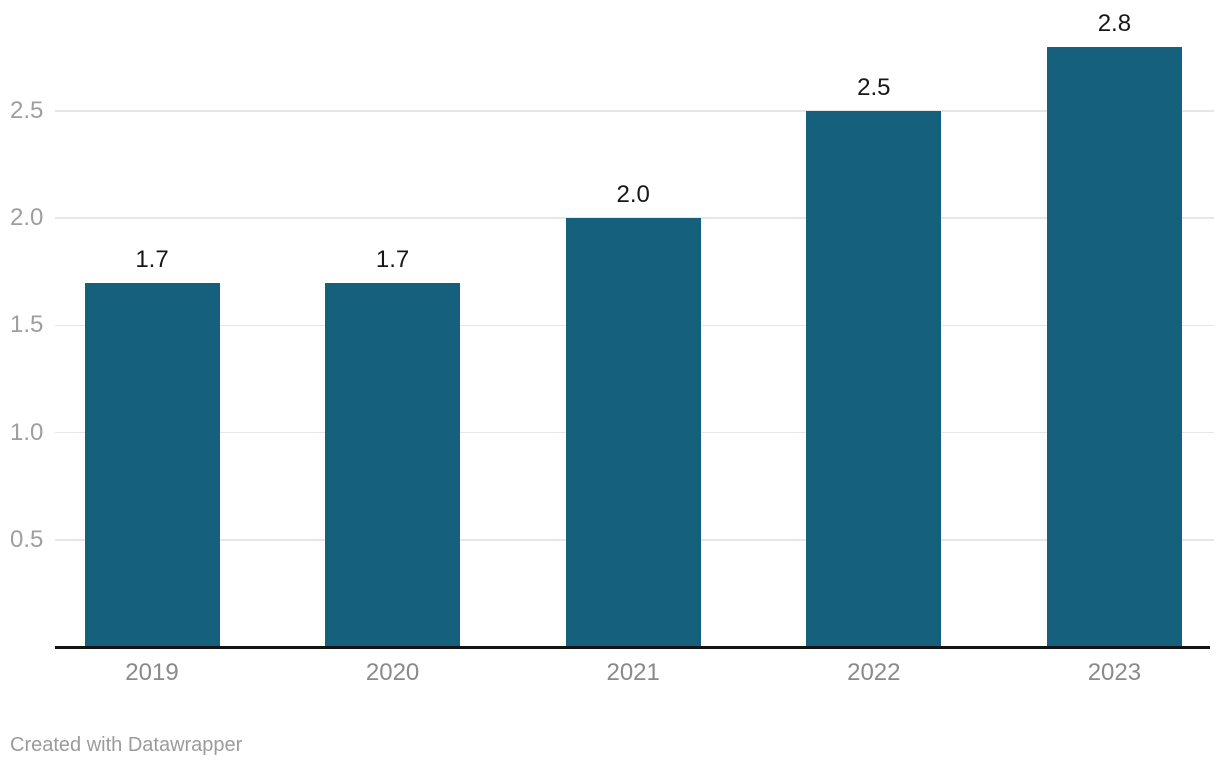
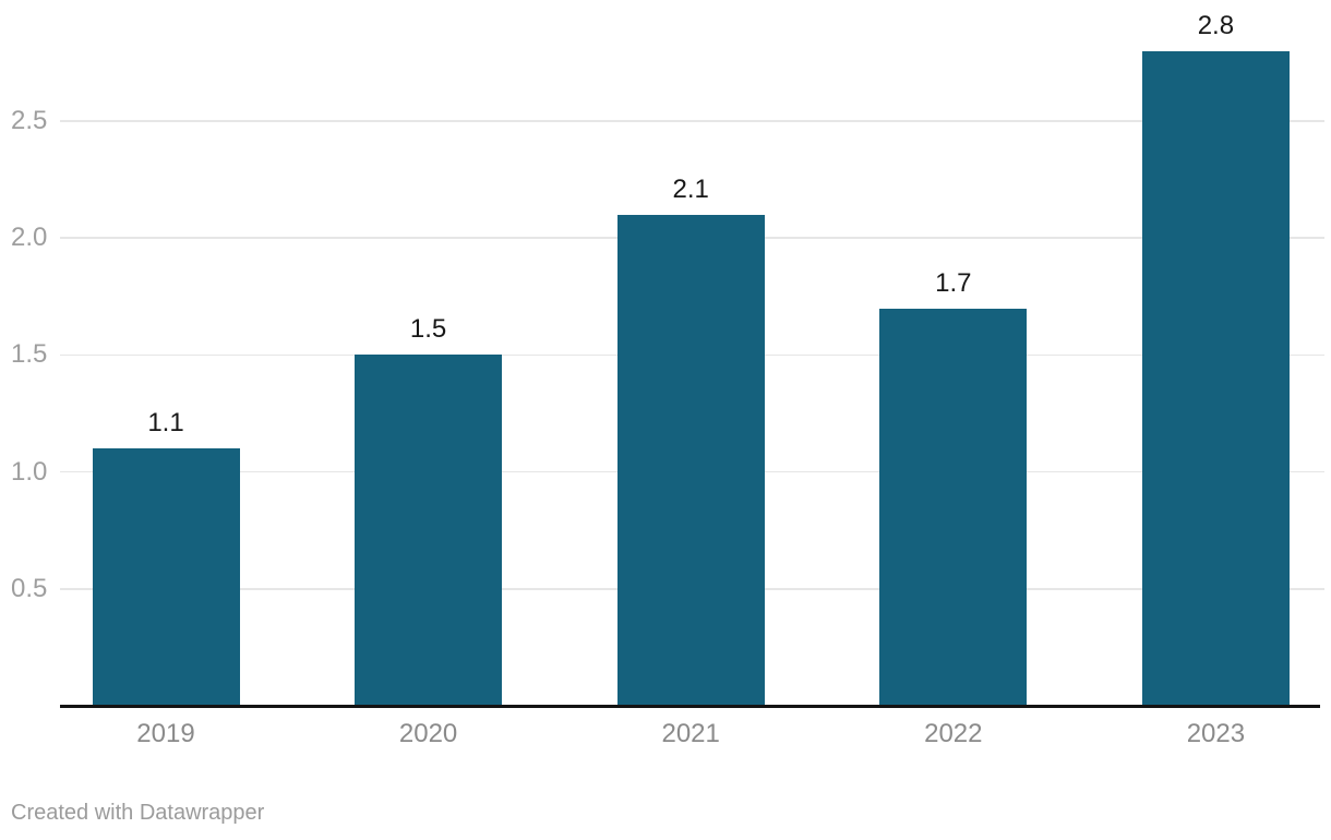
2019: 1.7 -> 1.1
2020: 1.7 -> 1.5
2021: 2.0 -> 2.1
2022: 2.5 -> 1.7
